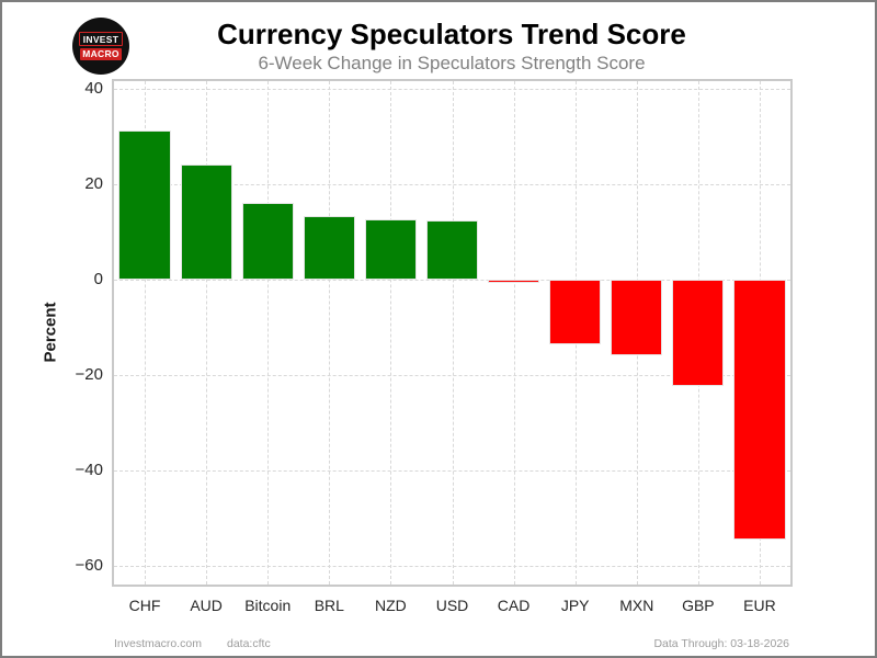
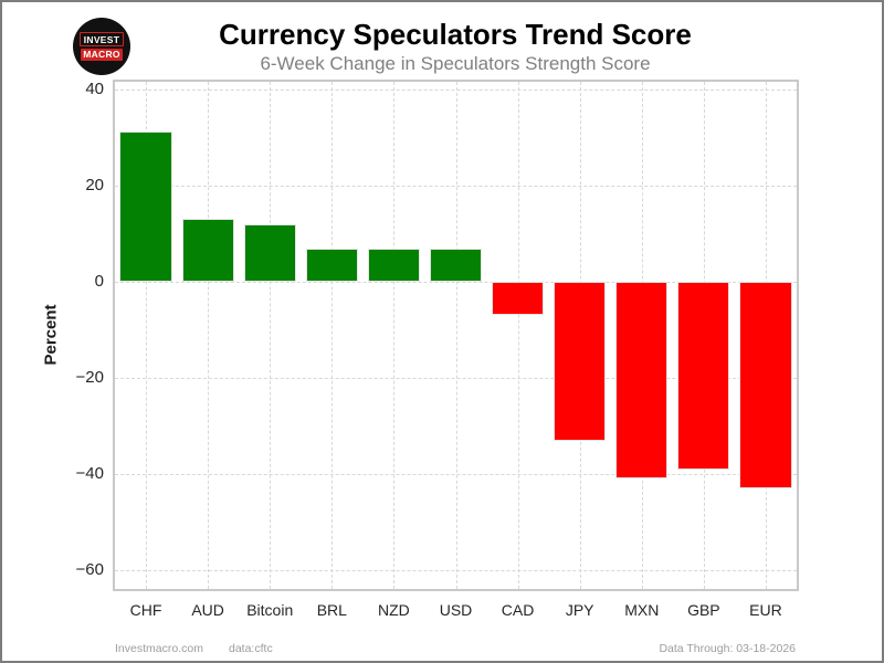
AUD: 24 -> 13
Bitcoin: 16 -> 12
BRL: 13 -> 7
NZD: 13 -> 7
USD: 12 -> 7
CAD: -1 -> -7
JPY: -14 -> -33
MXN: -16 -> -41
GBP: -22 -> -39
EUR: -54 -> -43
